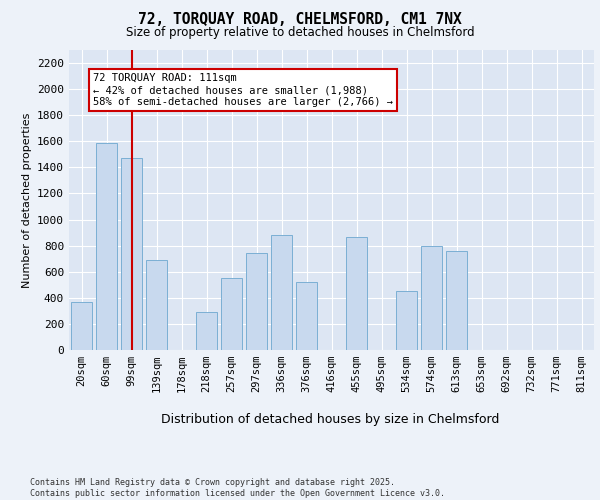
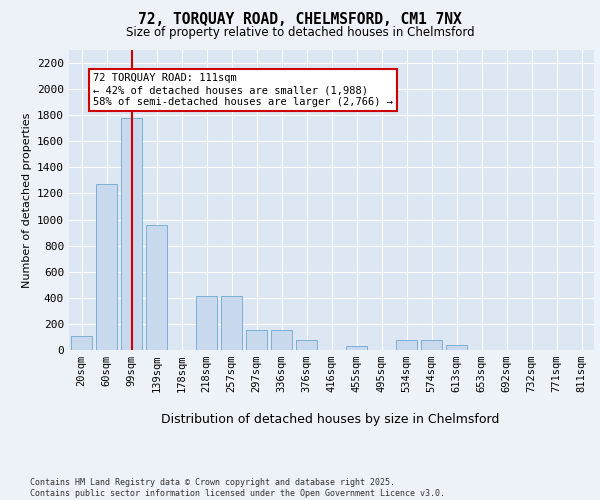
20sqm: 370 -> 110
60sqm: 1590 -> 1270
99sqm: 1470 -> 1780
139sqm: 690 -> 960
218sqm: 290 -> 420
257sqm: 550 -> 420
297sqm: 740 -> 150
336sqm: 880 -> 150
376sqm: 520 -> 80
455sqm: 870 -> 30
534sqm: 450 -> 80
574sqm: 800 -> 80
613sqm: 760 -> 40
